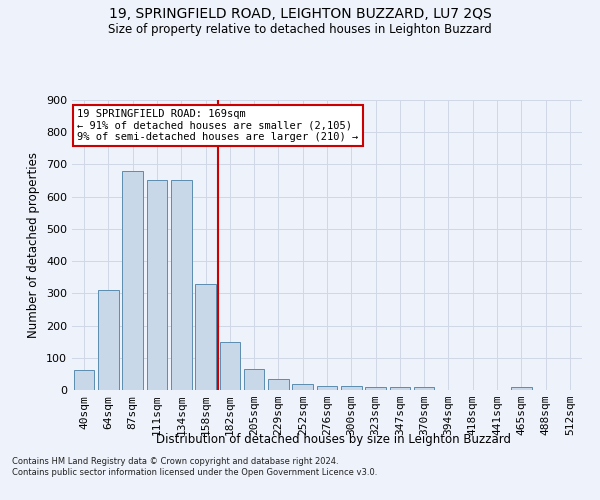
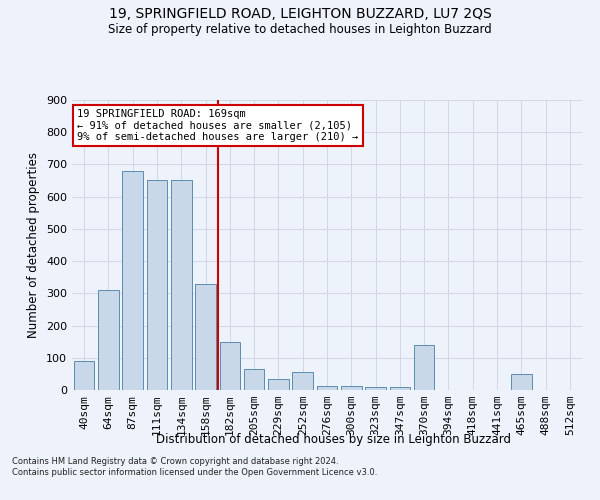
40sqm: 62 -> 90
252sqm: 20 -> 55
370sqm: 10 -> 140
465sqm: 8 -> 50
